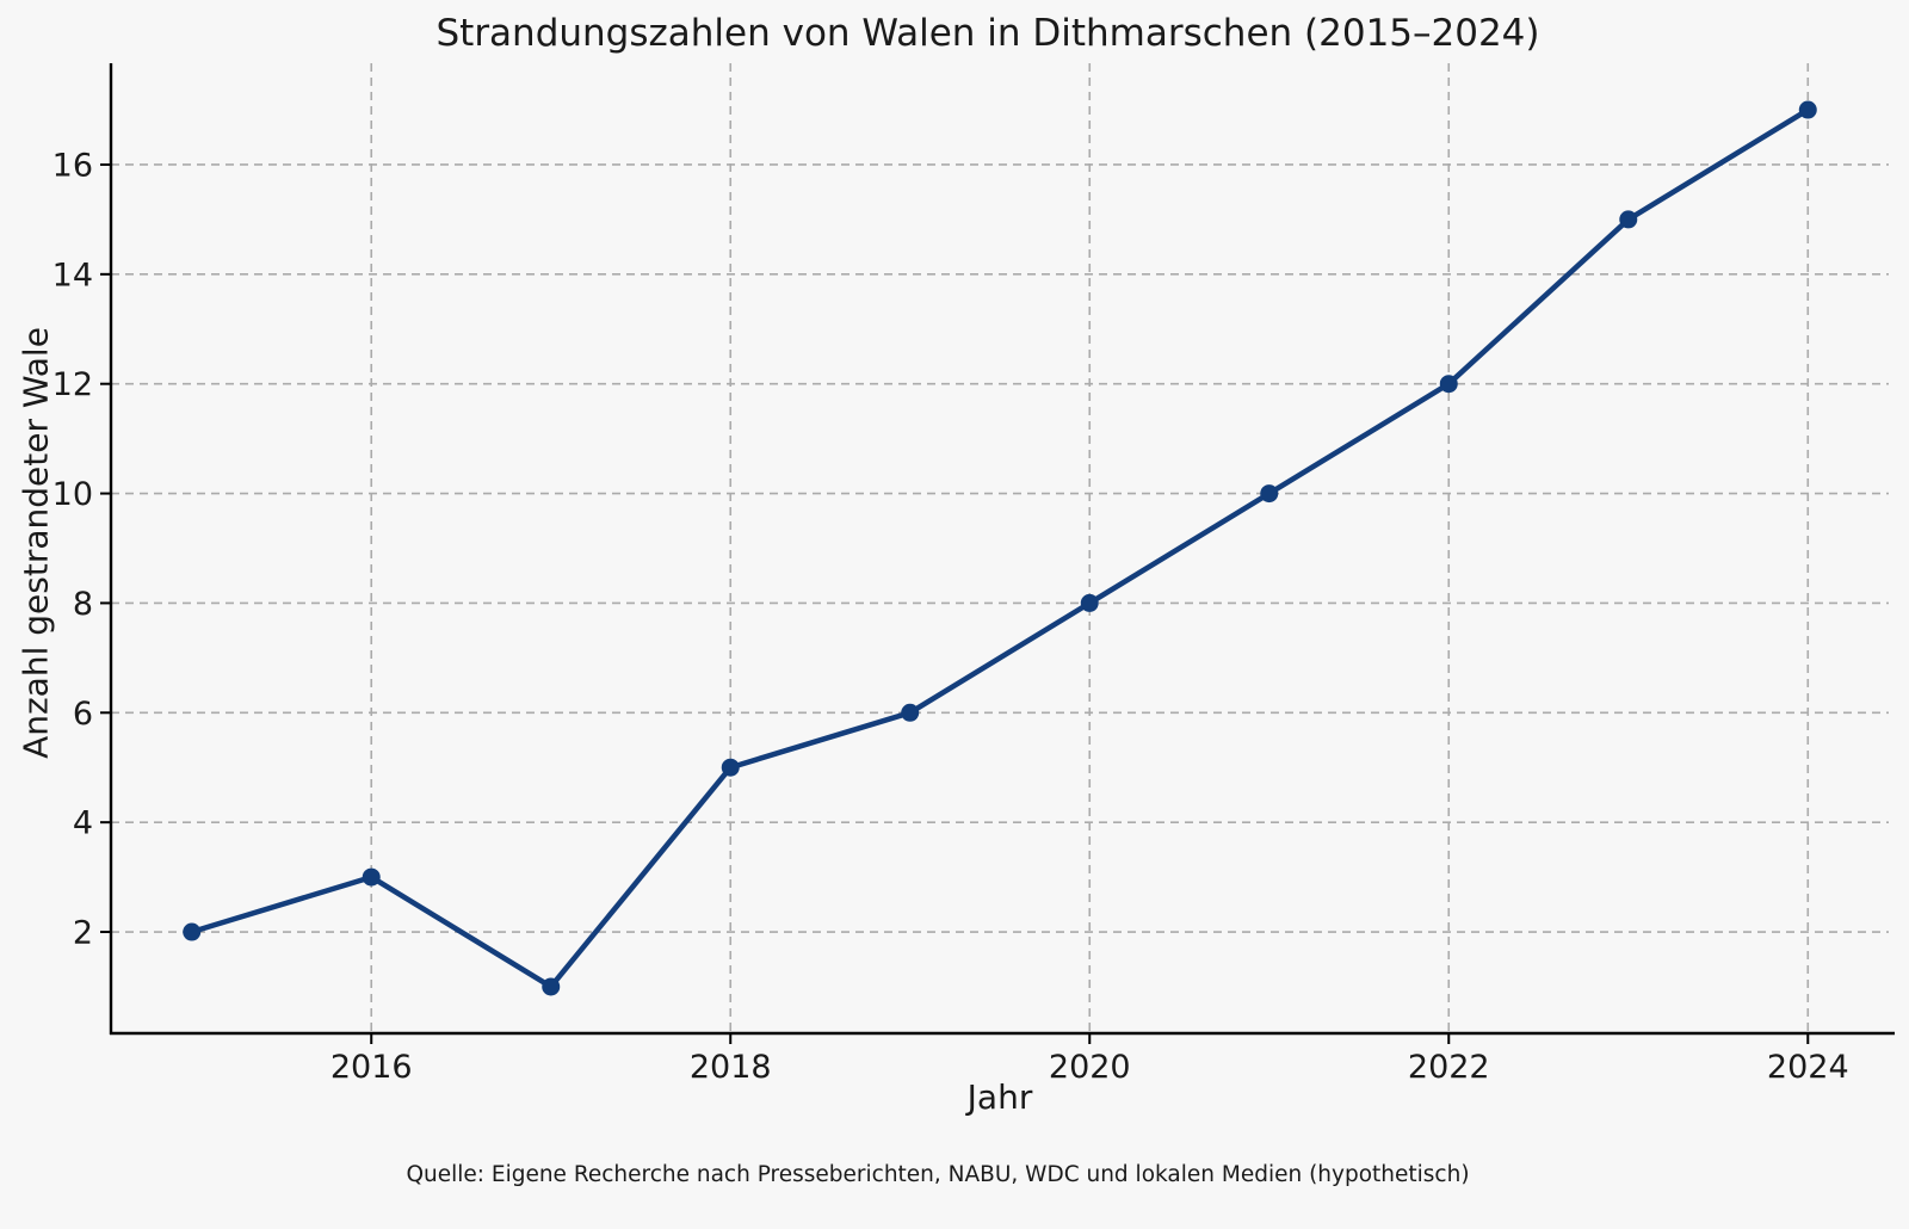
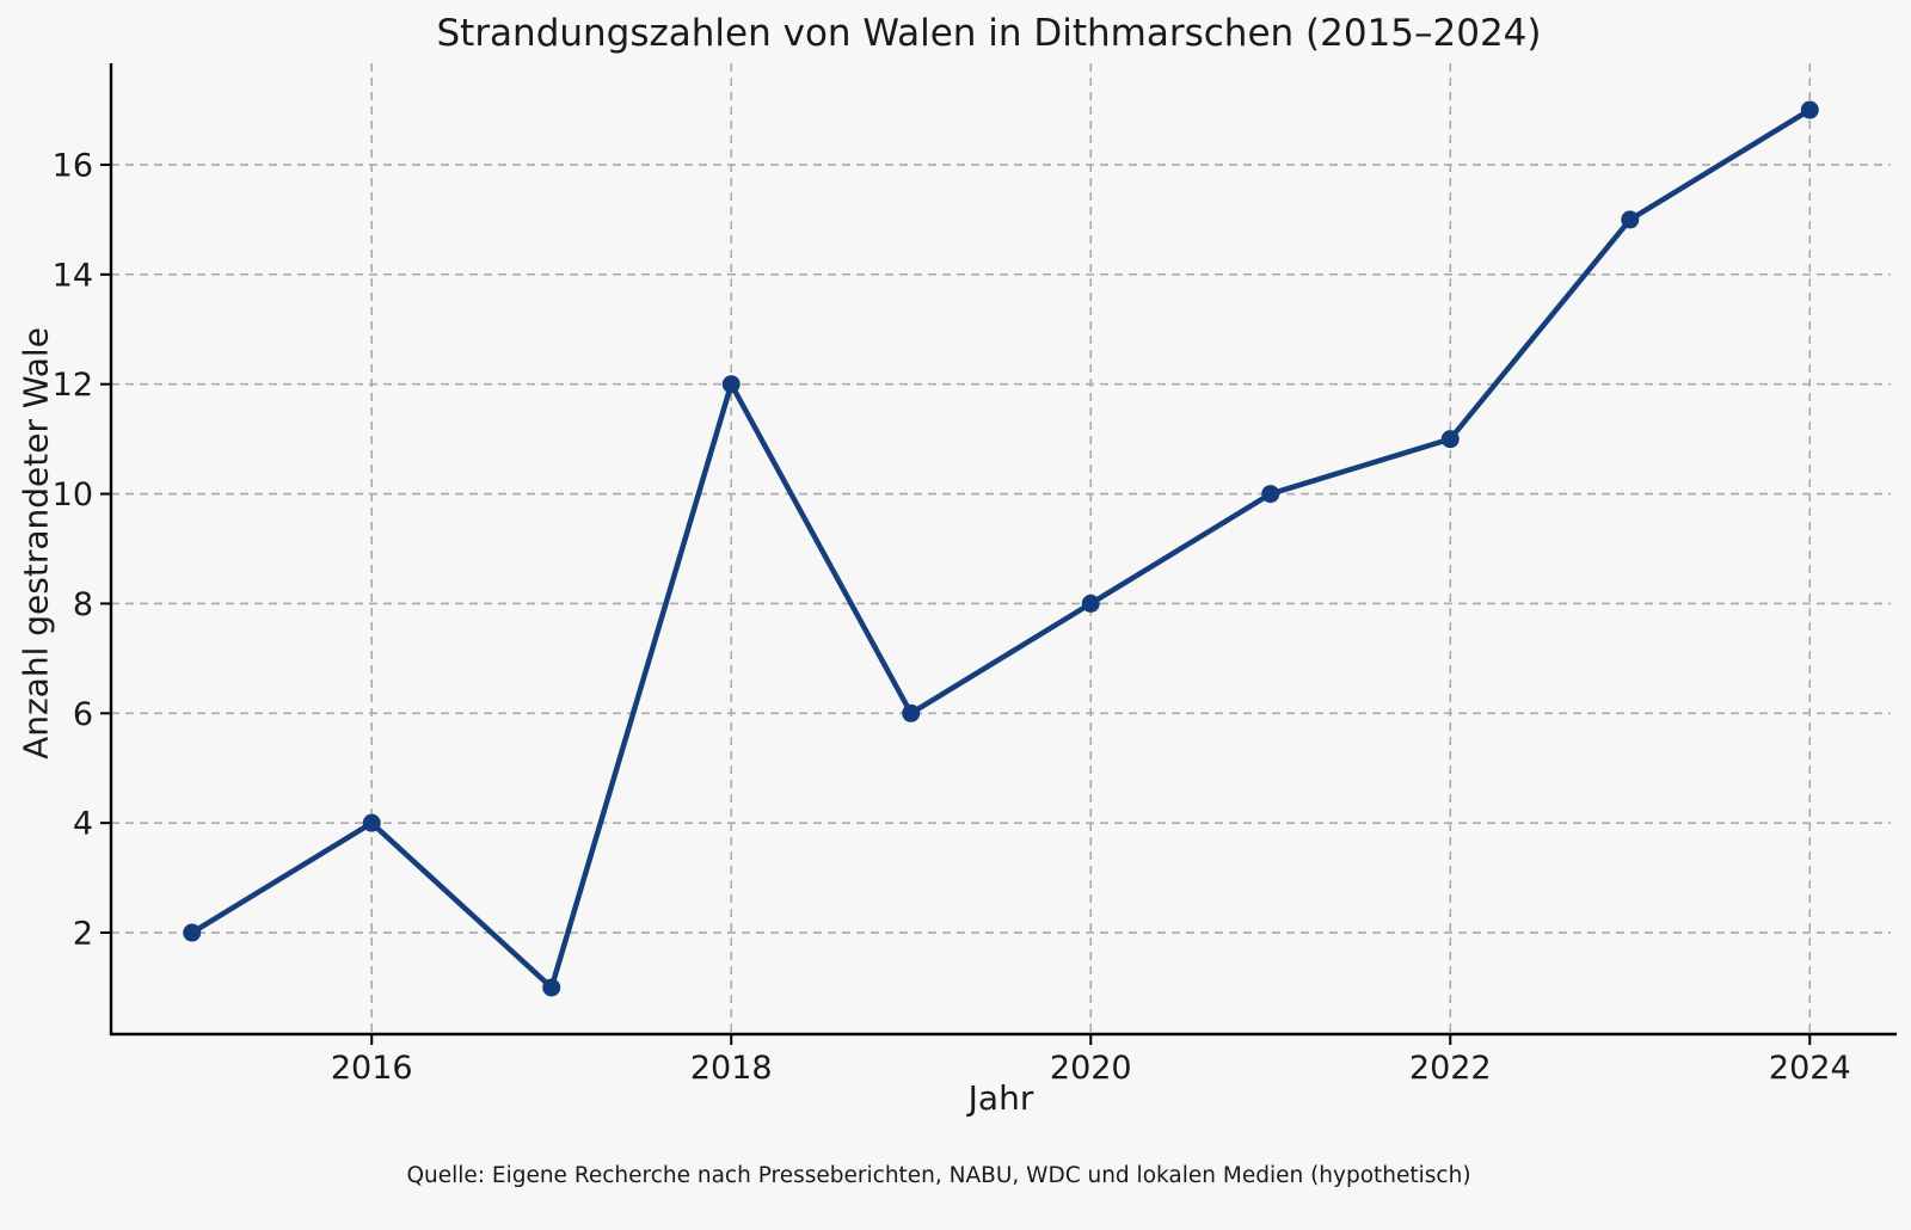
2016: 3 -> 4
2018: 5 -> 12
2022: 12 -> 11
